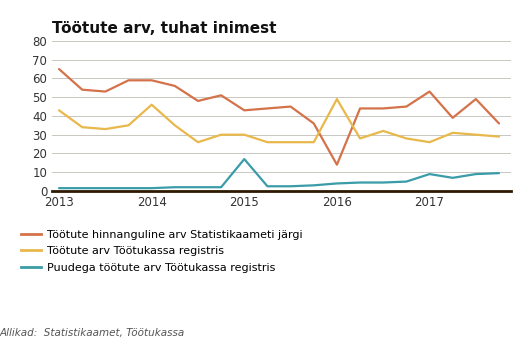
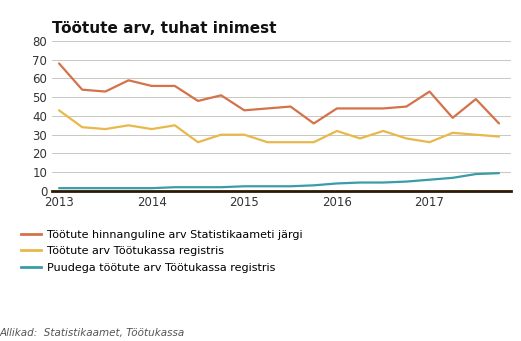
Töötute hinnanguline arv Statistikaameti järgi/2013: 65 -> 68
Töötute hinnanguline arv Statistikaameti järgi/2014: 59 -> 56
Töötute arv Töötukassa registris/2014: 46 -> 33
Puudega töötute arv Töötukassa registris/2015: 17 -> 2
Töötute hinnanguline arv Statistikaameti järgi/2016: 14 -> 44
Töötute arv Töötukassa registris/2016: 49 -> 32
Puudega töötute arv Töötukassa registris/2017: 9 -> 6
